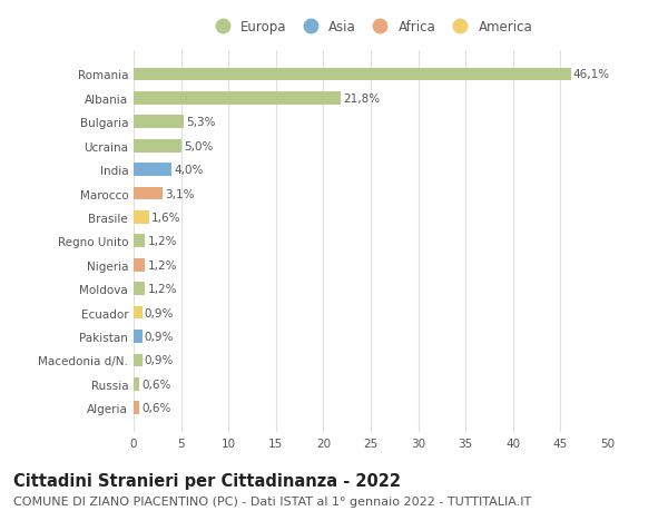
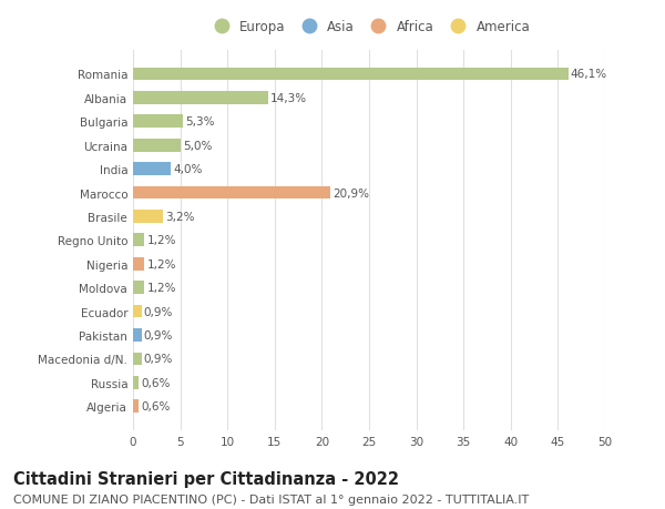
Albania: 21,8% -> 14,3%
Marocco: 3,1% -> 20,9%
Brasile: 1,6% -> 3,2%
